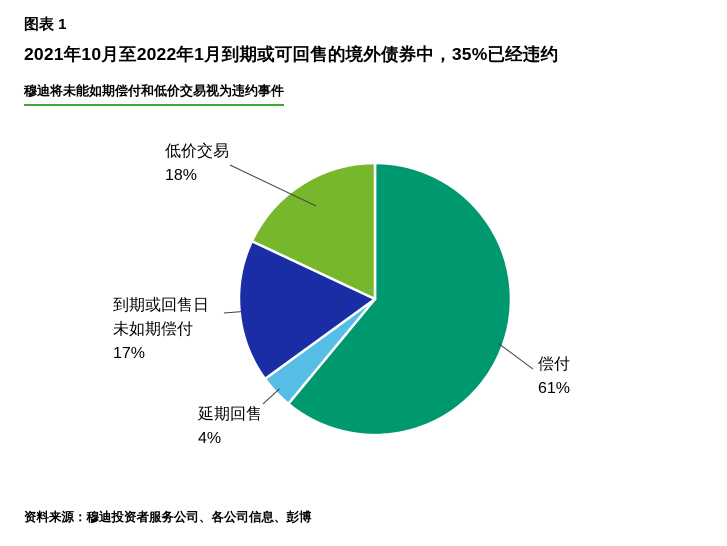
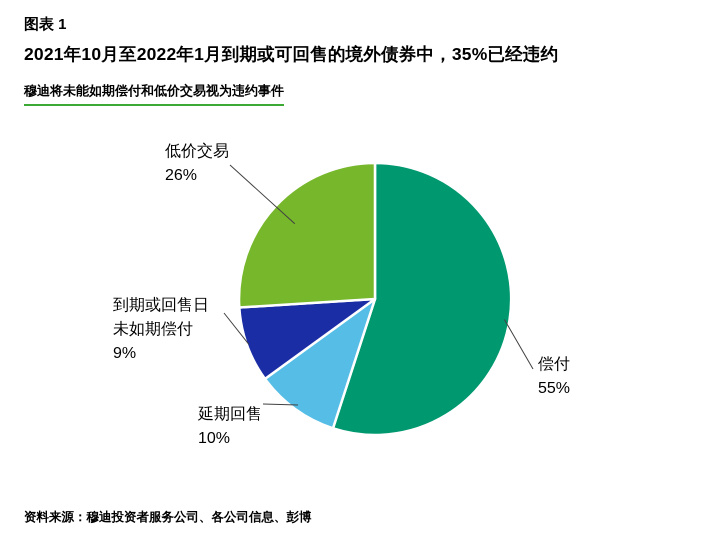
偿付: 61% -> 55%
延期回售: 4% -> 10%
到期或回售日未如期偿付: 17% -> 9%
低价交易: 18% -> 26%
